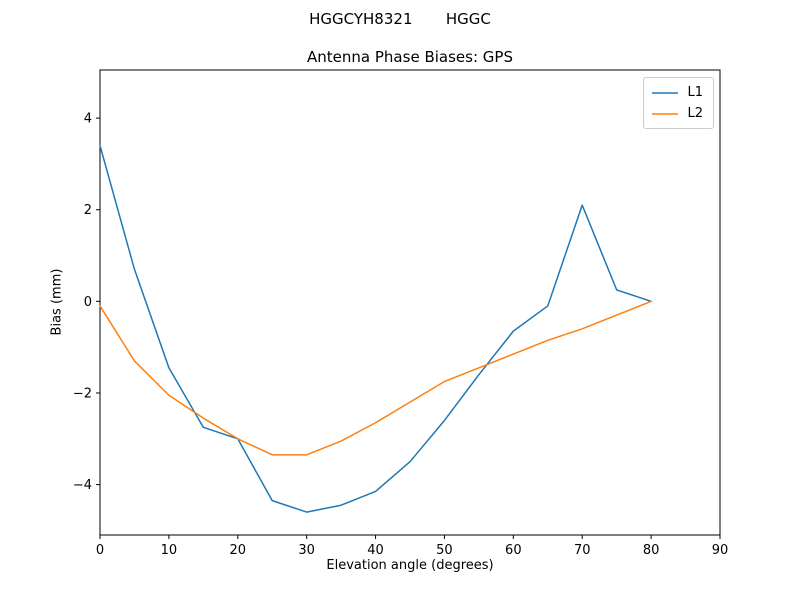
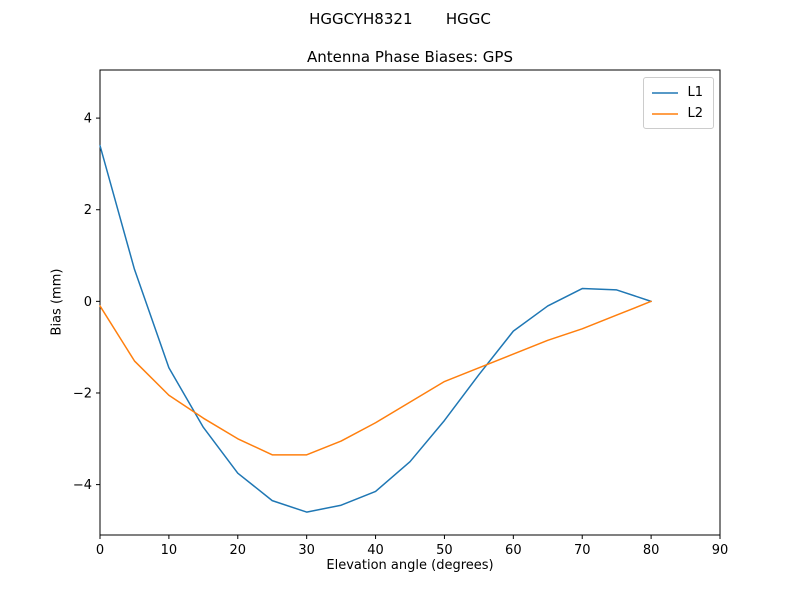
L1/20: -3.0 -> -3.8
L1/70: 2.1 -> 0.3
